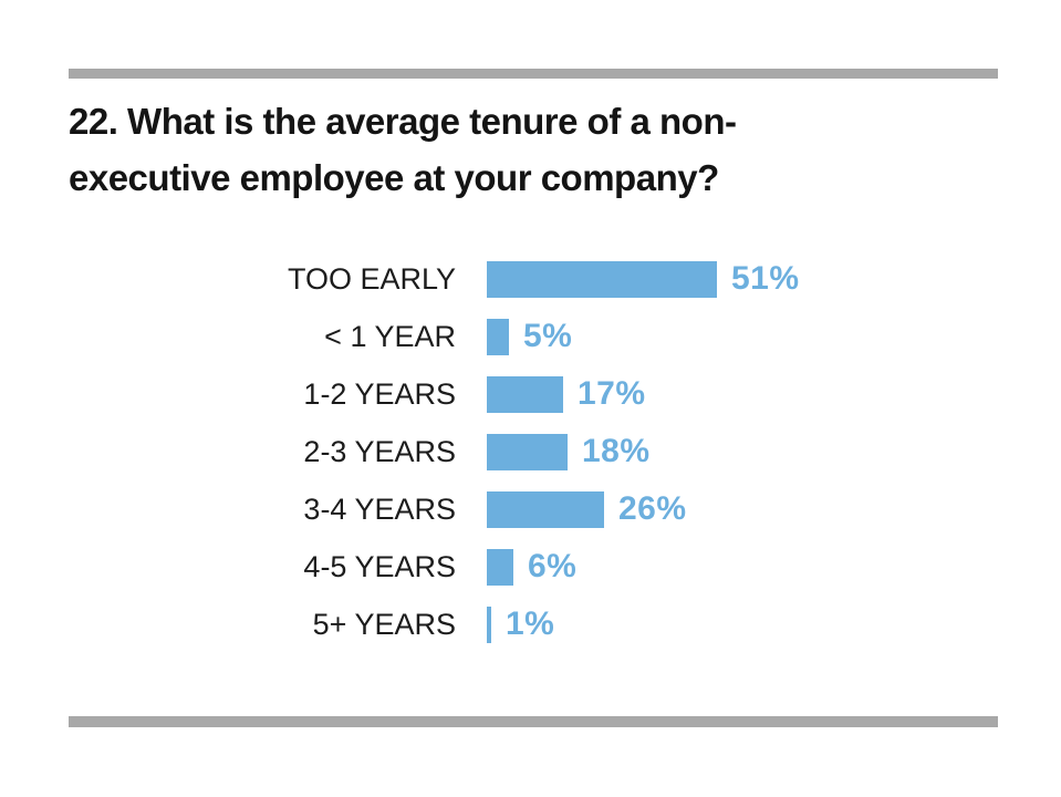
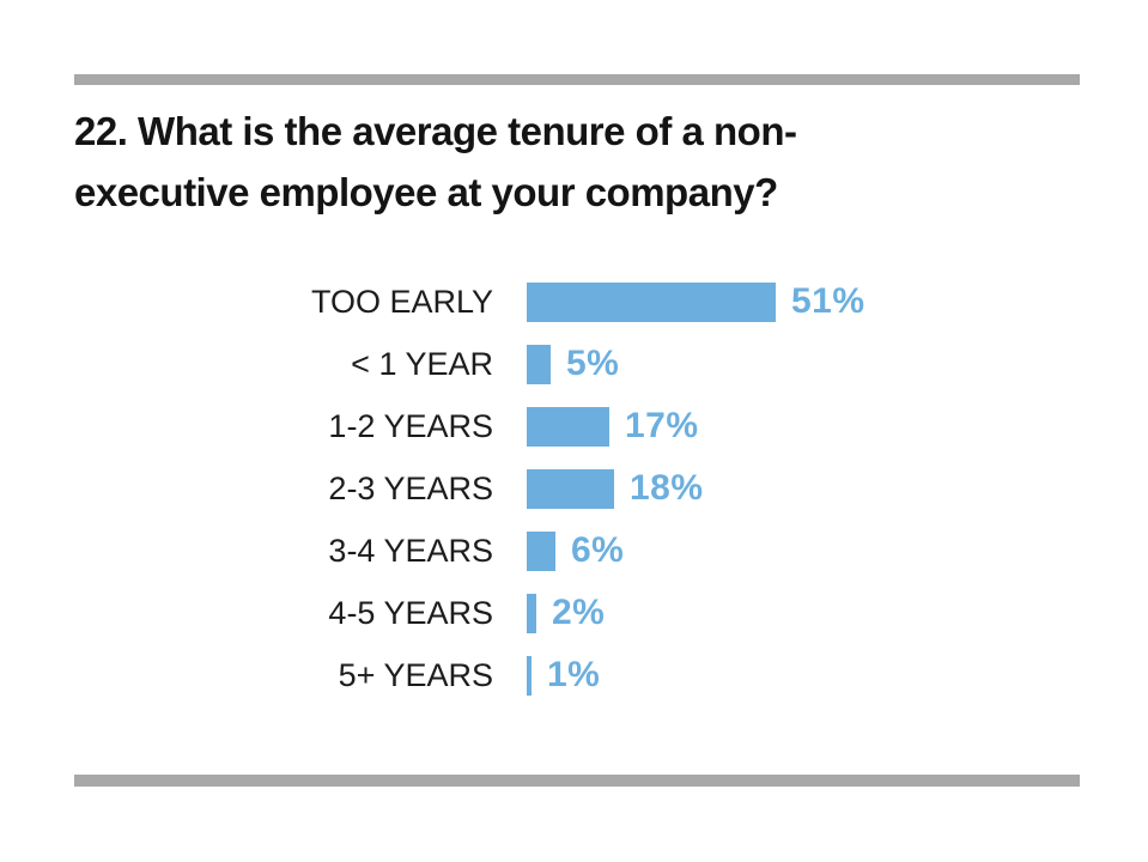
3-4 YEARS: 26% -> 6%
4-5 YEARS: 6% -> 2%
